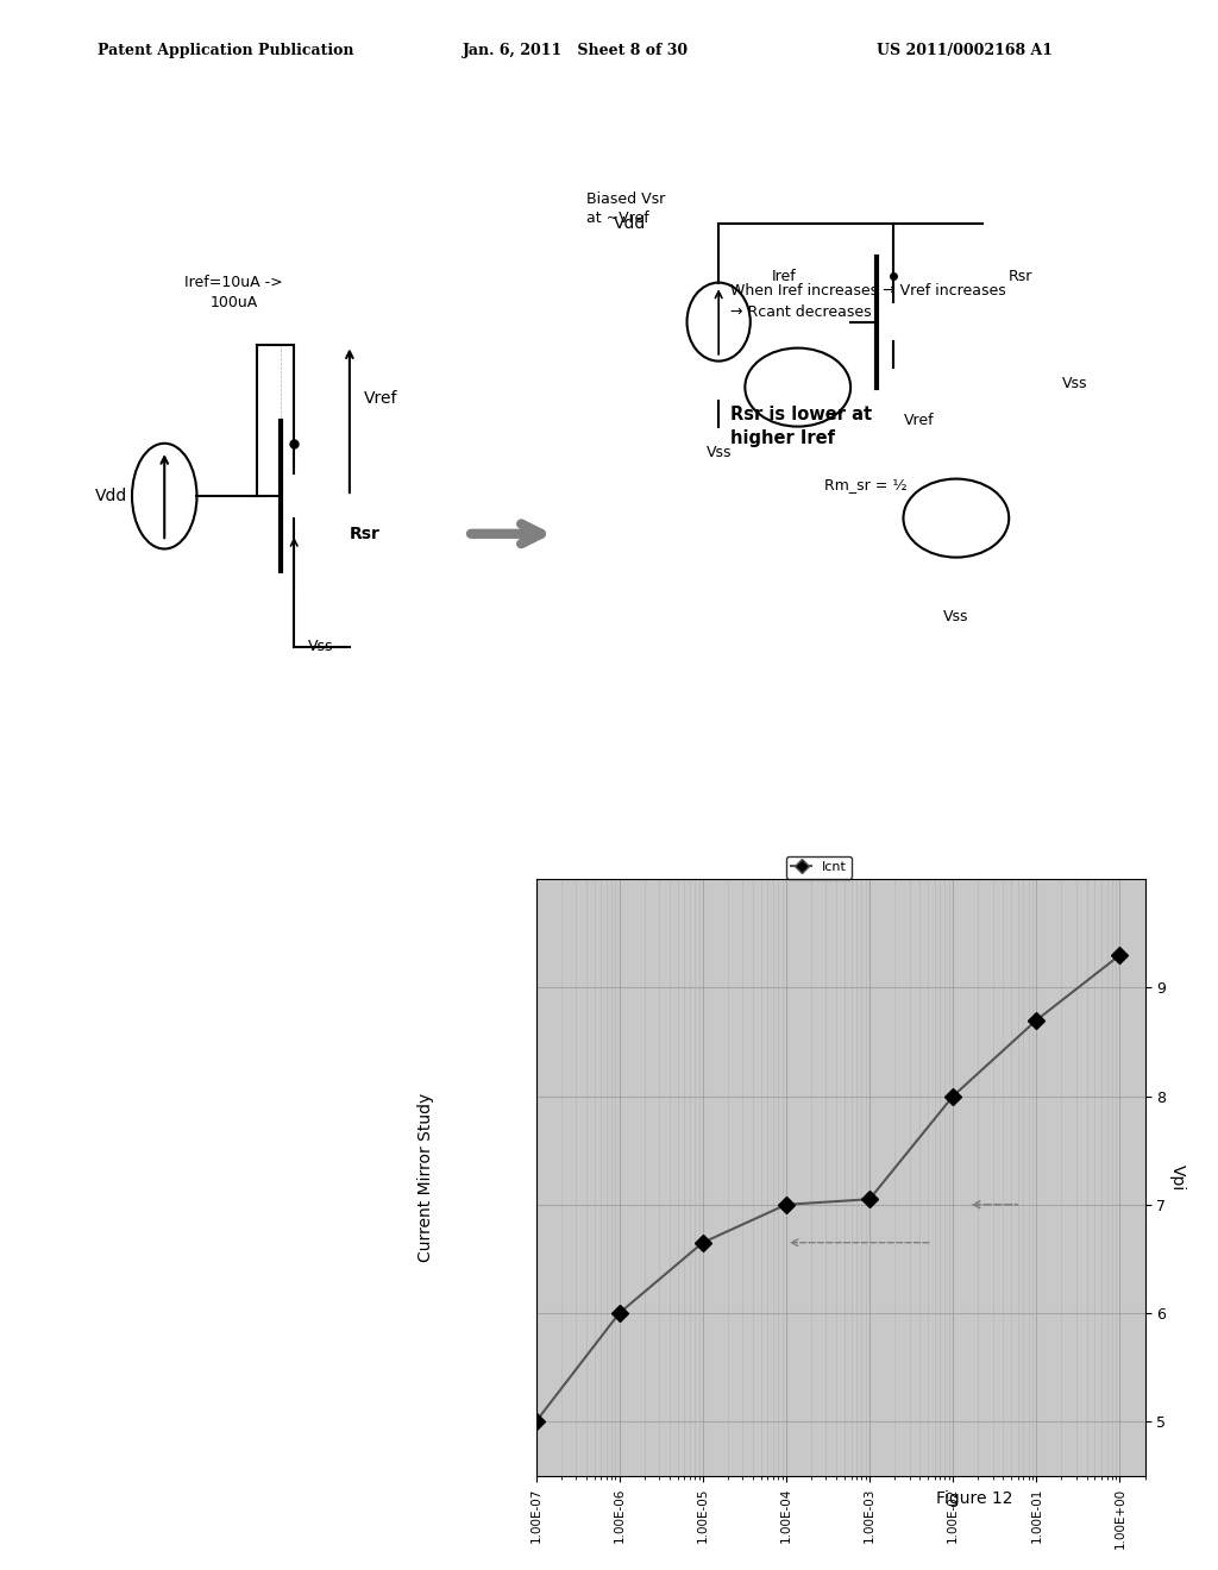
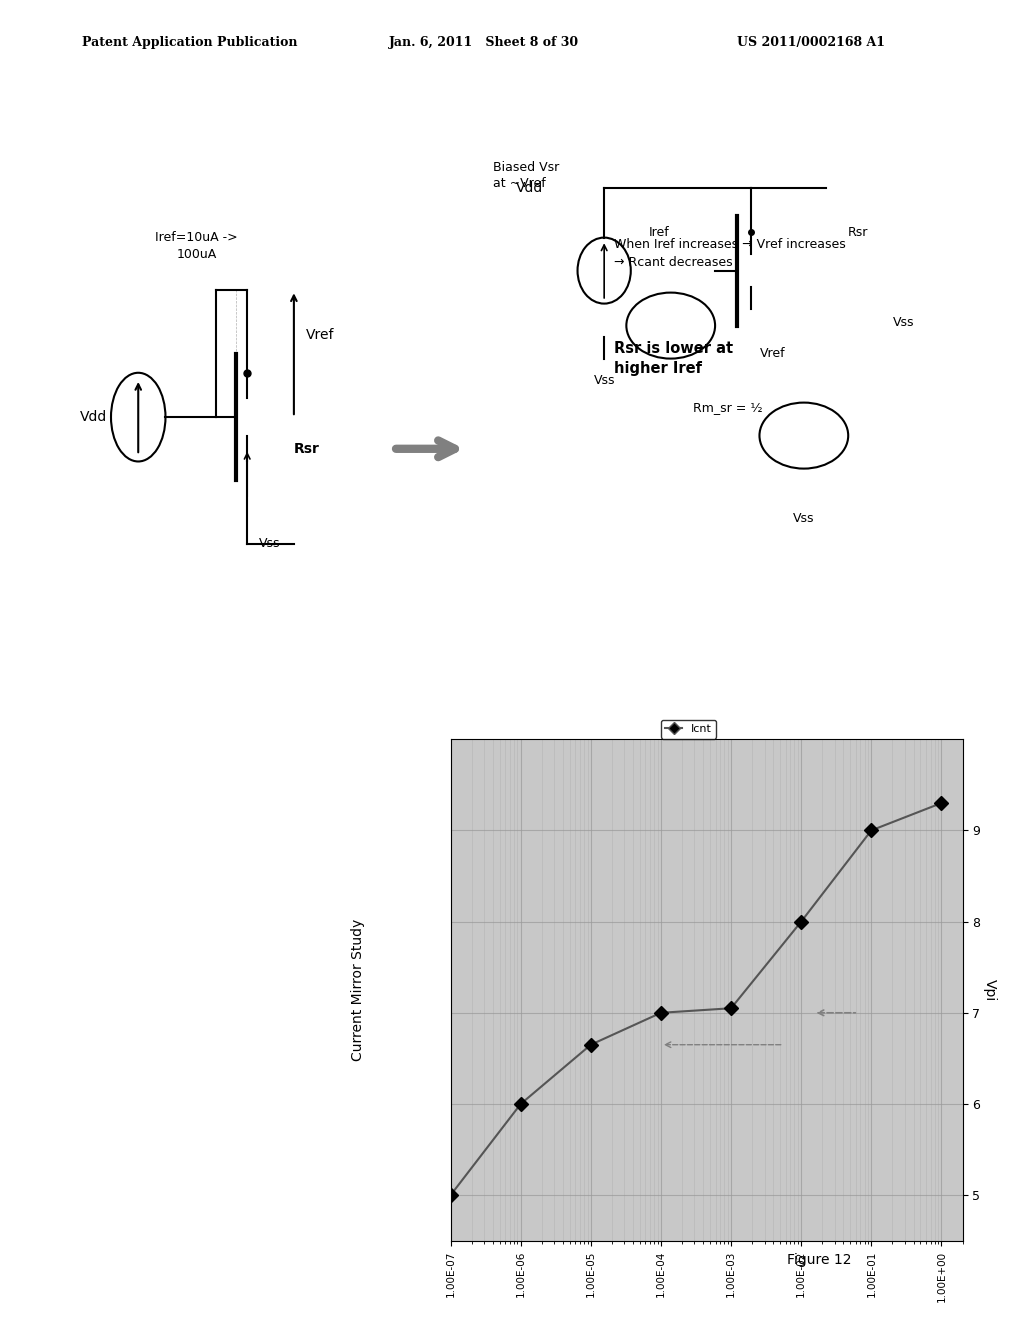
1.00E-01: 8.70 -> 9.00
